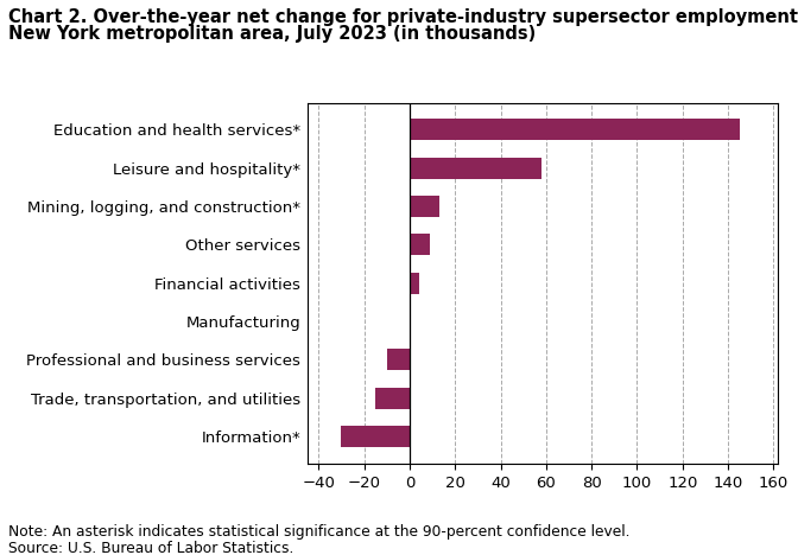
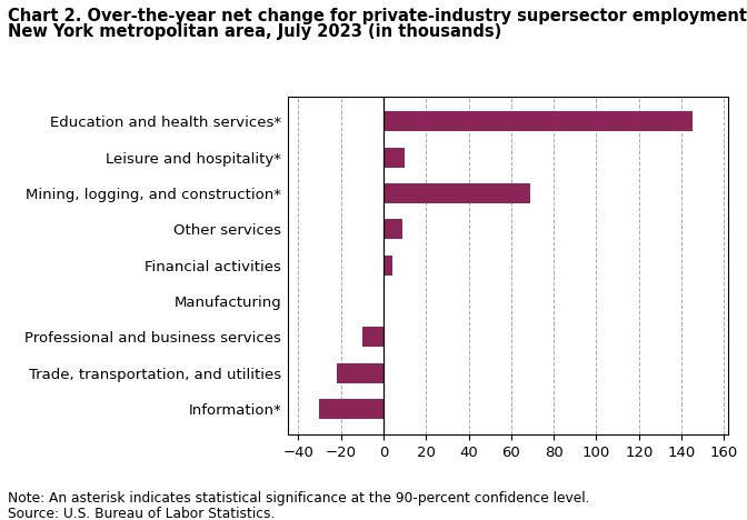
Leisure and hospitality*: 58 -> 10
Mining, logging, and construction*: 13 -> 69
Trade, transportation, and utilities: -15 -> -22
